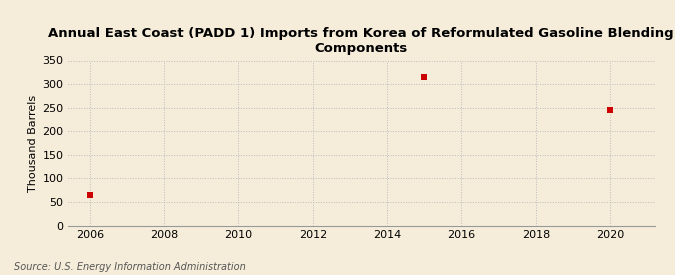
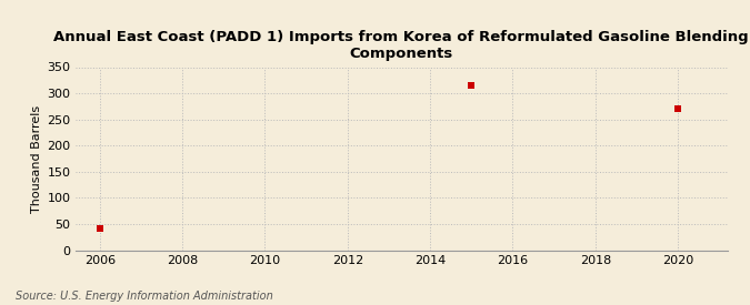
2006: 65 -> 42
2020: 245 -> 271
